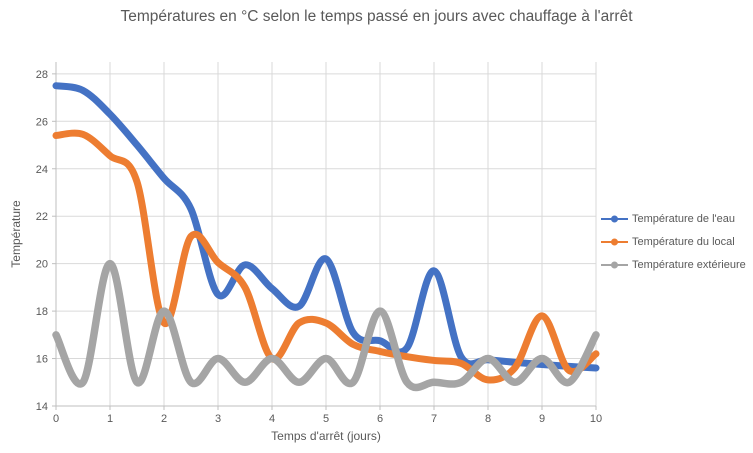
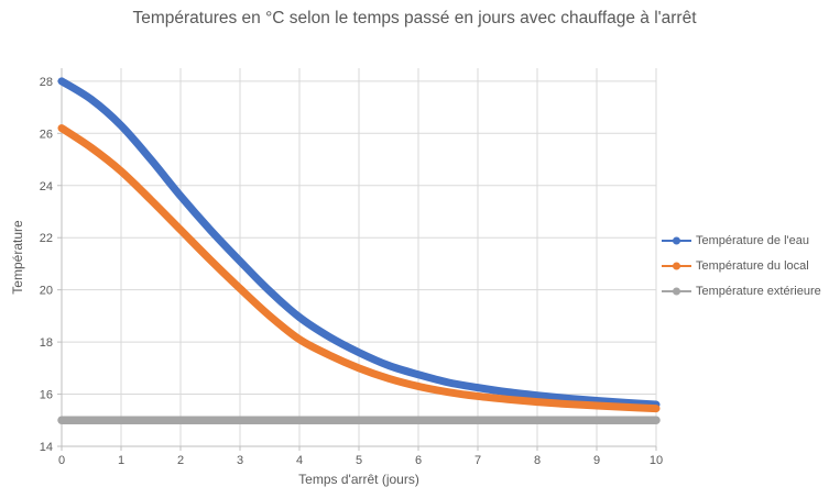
Température de l'eau/0: 27.5 -> 28.0
Température du local/0: 25.4 -> 26.2
Température extérieure/0: 17 -> 15
Température extérieure/1: 20 -> 15
Température du local/2: 17.5 -> 22.3
Température extérieure/2: 18 -> 15
Température de l'eau/3: 18.7 -> 21.1
Température extérieure/3: 16 -> 15
Température du local/4: 16.0 -> 18.1
Température extérieure/4: 16 -> 15
Température de l'eau/5: 20.2 -> 17.6
Température du local/5: 17.5 -> 17.0
Température extérieure/5: 16 -> 15
Température extérieure/6: 18 -> 15
Température de l'eau/7: 19.7 -> 16.2
Température du local/8: 15.1 -> 15.7
Température extérieure/8: 16 -> 15
Température du local/9: 17.8 -> 15.6
Température extérieure/9: 16 -> 15
Température du local/10: 16.2 -> 15.4
Température extérieure/10: 17 -> 15
